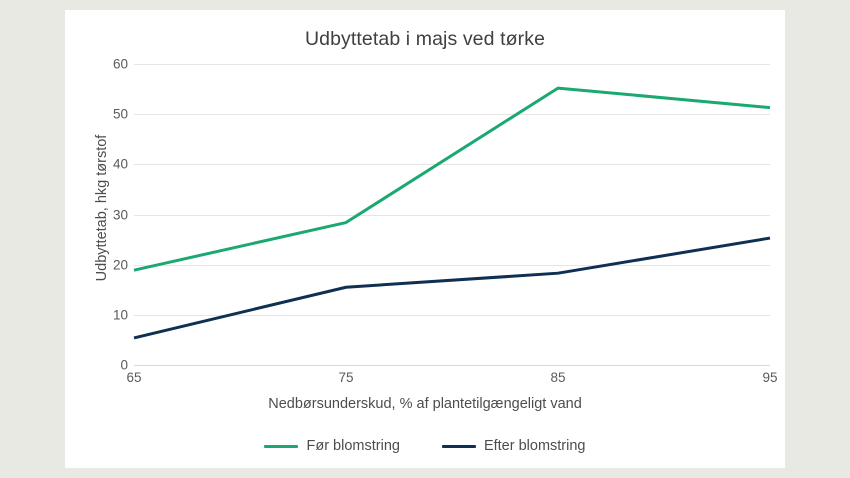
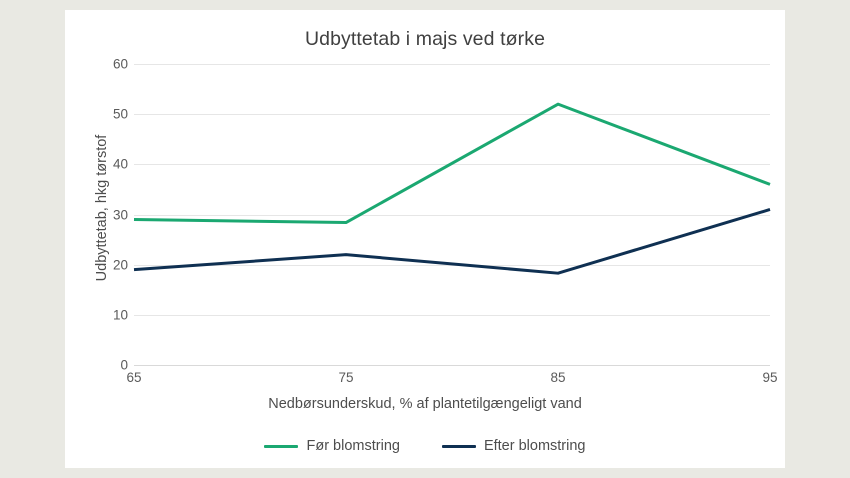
Før blomstring/65: 19 -> 29
Efter blomstring/65: 5 -> 19
Efter blomstring/75: 16 -> 22
Før blomstring/85: 55 -> 52
Før blomstring/95: 51 -> 36
Efter blomstring/95: 25 -> 31
